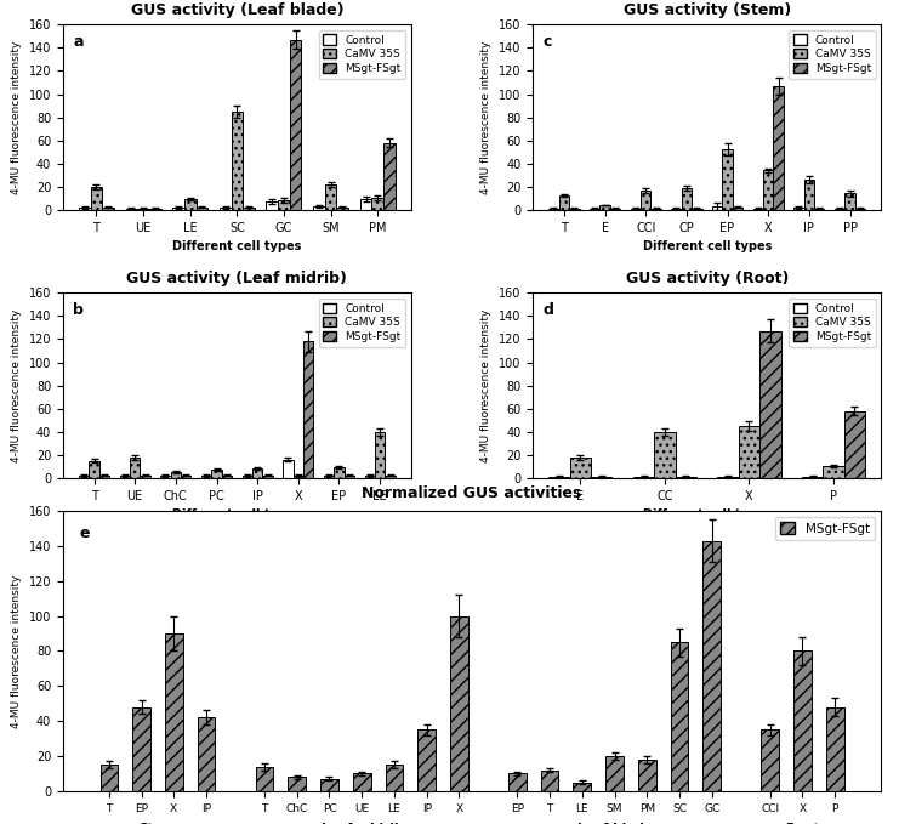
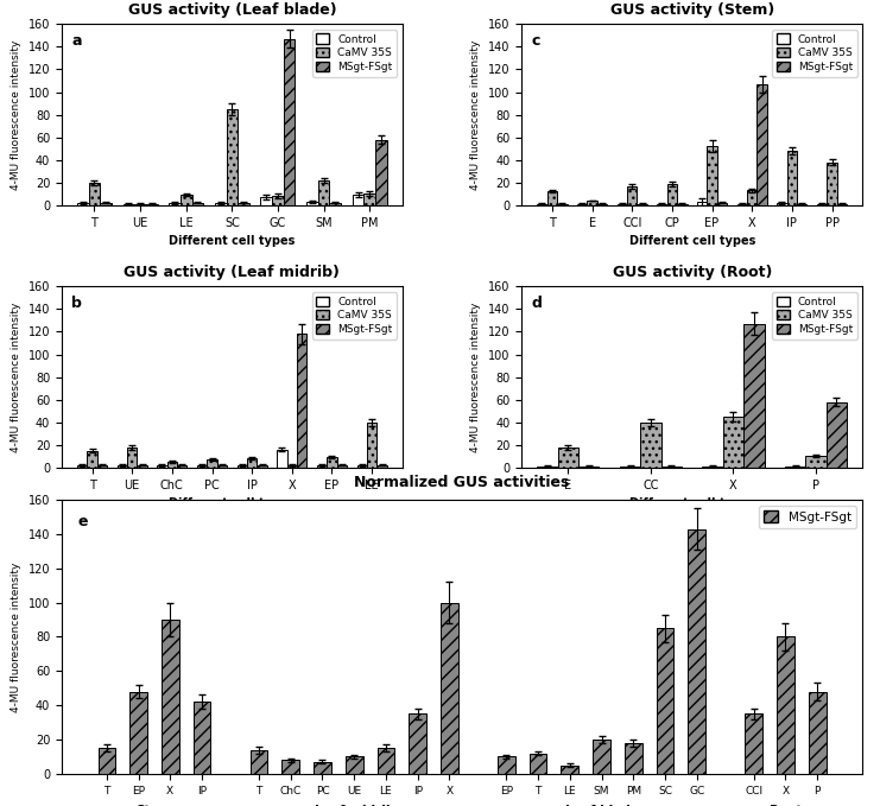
GUS activity (Stem)/CaMV 35S/X: 34 -> 13
GUS activity (Stem)/CaMV 35S/IP: 26 -> 48
GUS activity (Stem)/CaMV 35S/PP: 14 -> 38
